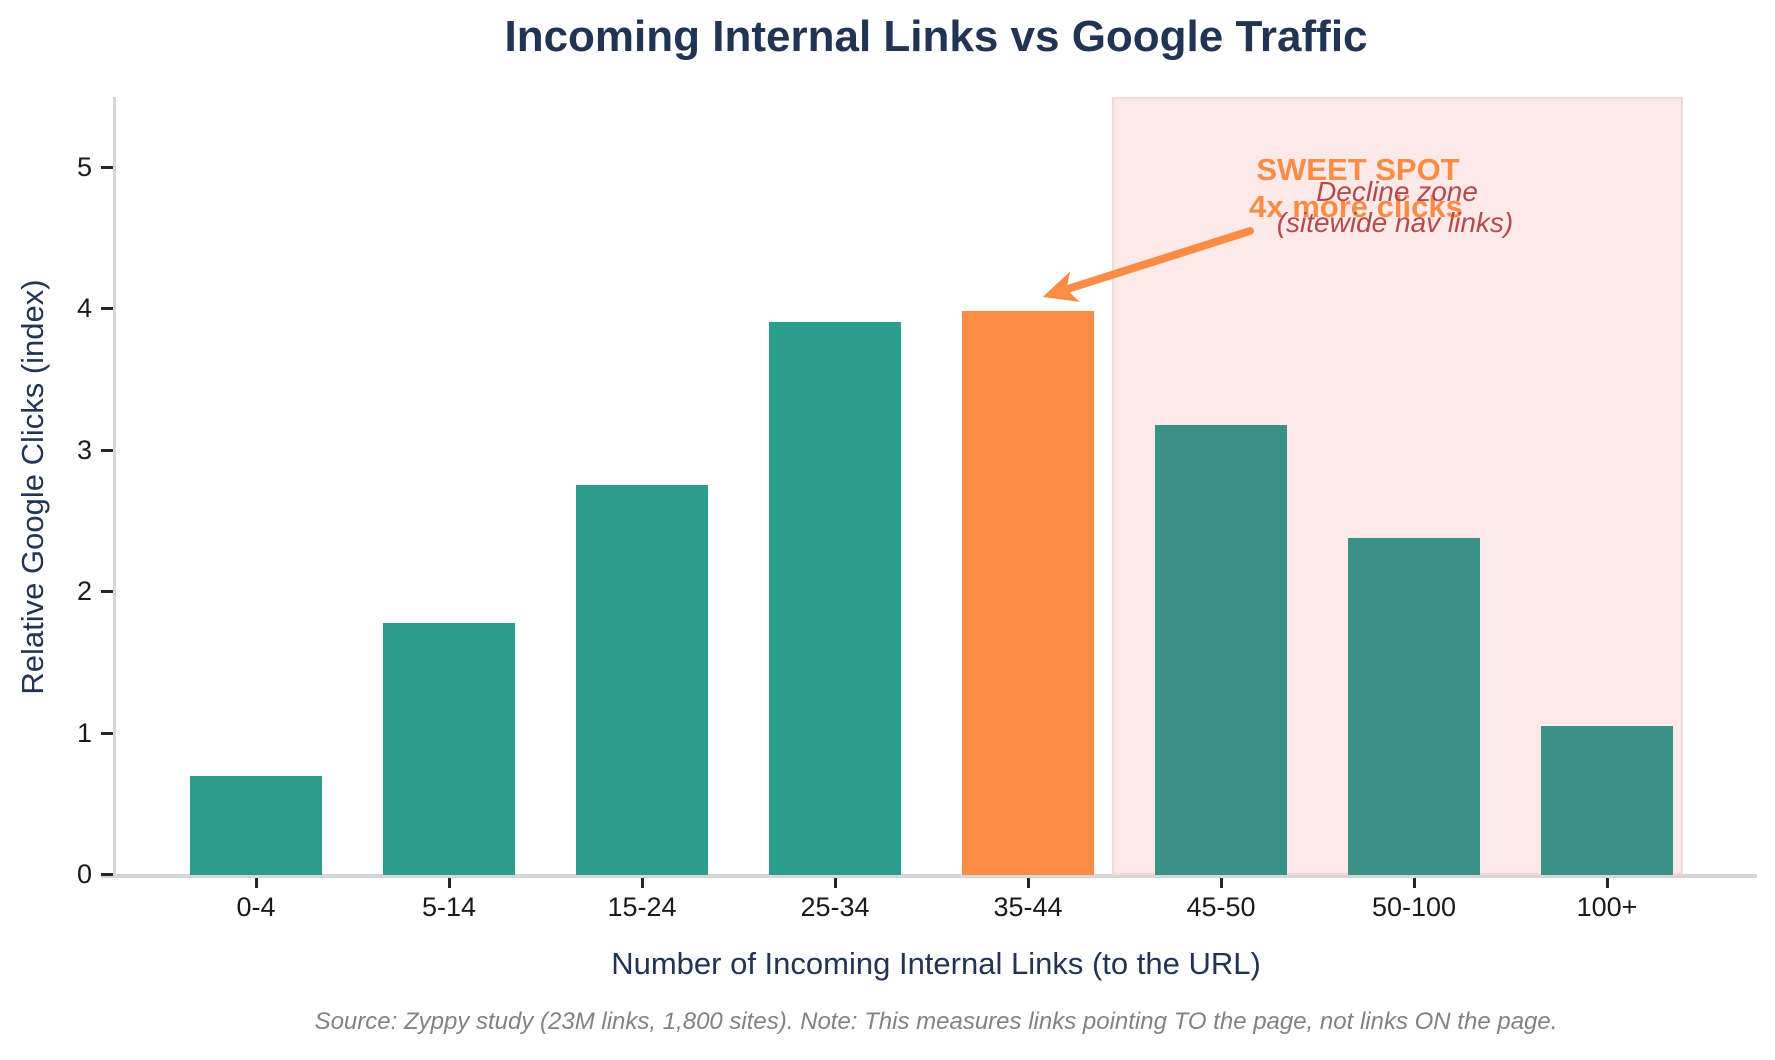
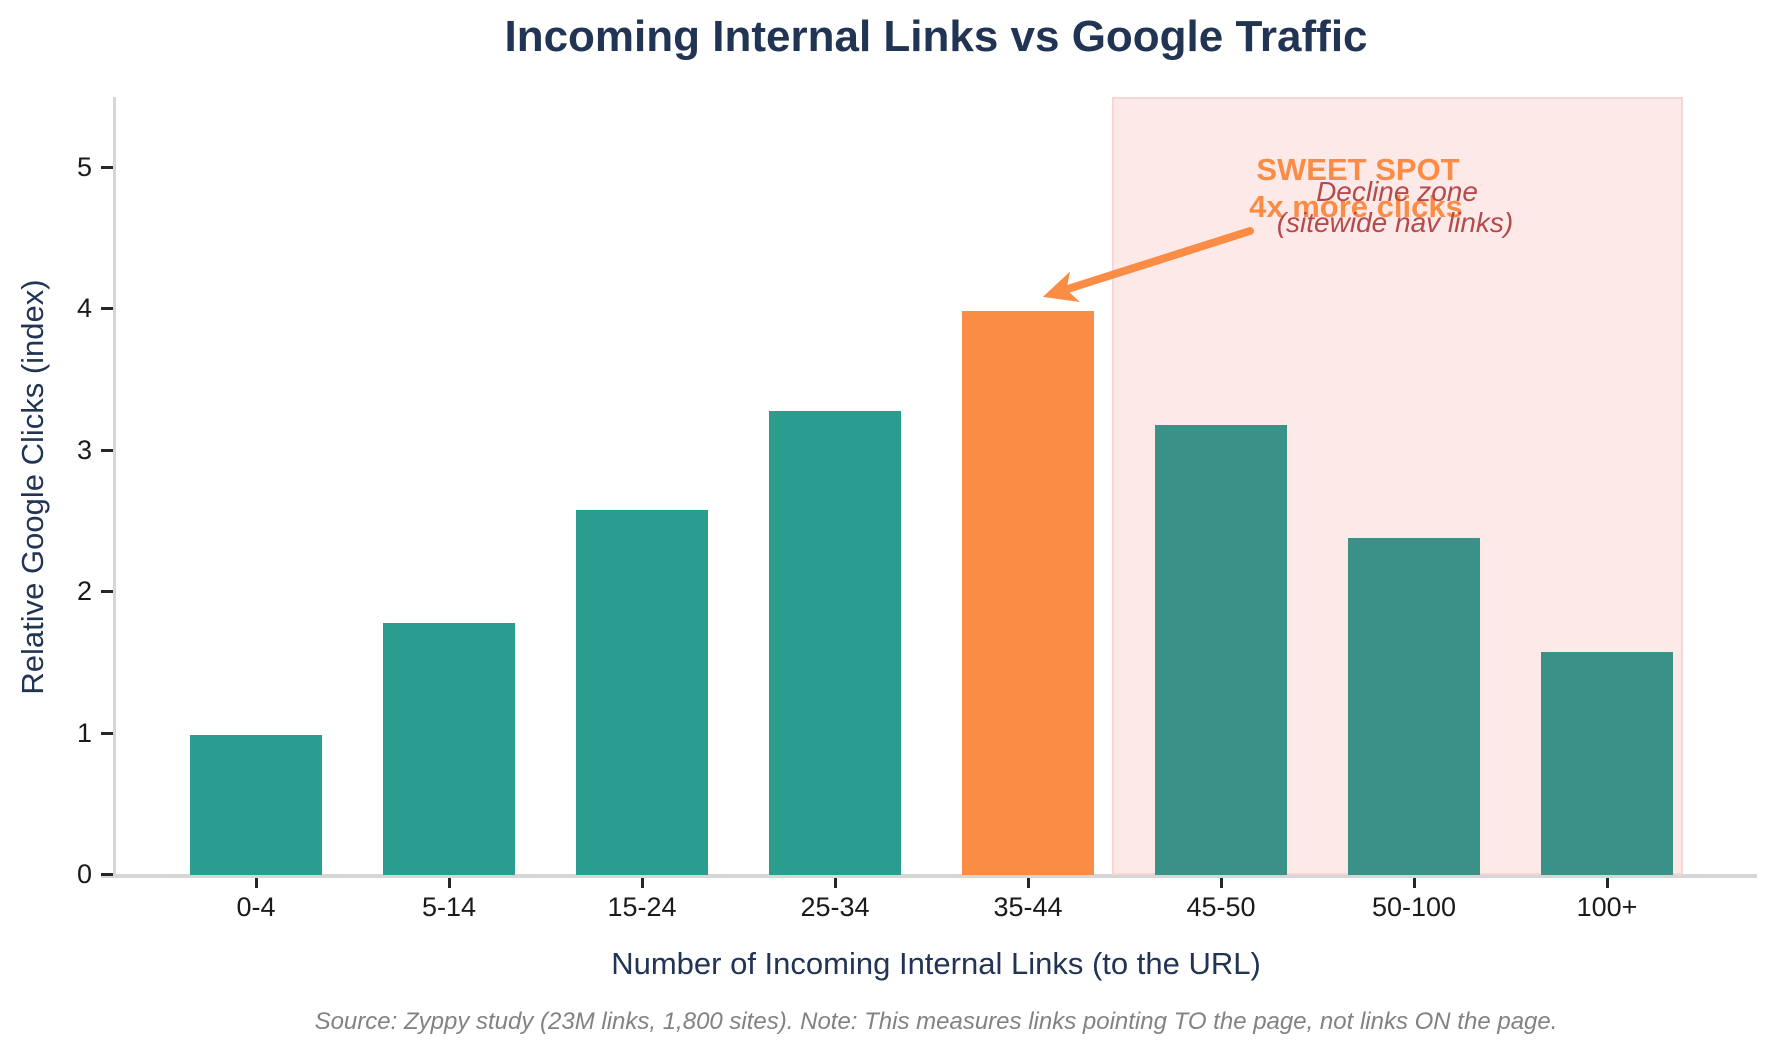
0-4: 0.70 -> 0.99
15-24: 2.76 -> 2.58
25-34: 3.91 -> 3.28
100+: 1.05 -> 1.58
